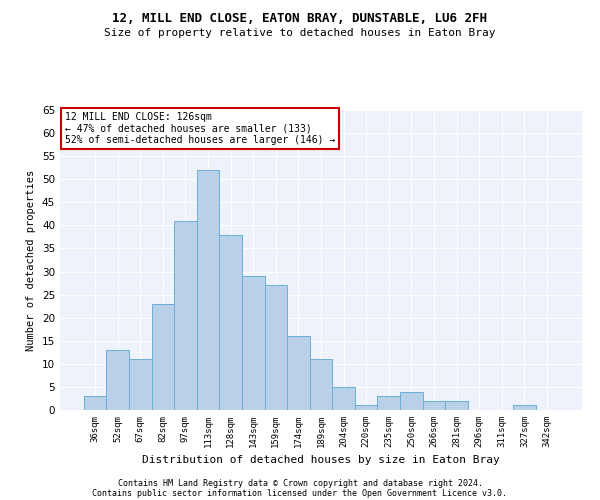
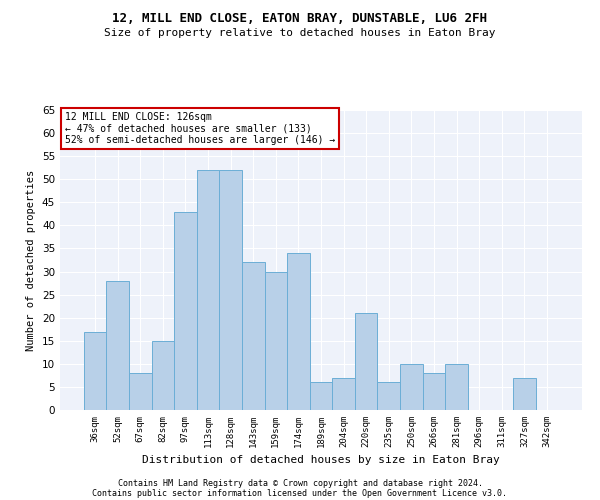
36sqm: 3 -> 17
52sqm: 13 -> 28
67sqm: 11 -> 8
82sqm: 23 -> 15
97sqm: 41 -> 43
128sqm: 38 -> 52
143sqm: 29 -> 32
159sqm: 27 -> 30
174sqm: 16 -> 34
189sqm: 11 -> 6
204sqm: 5 -> 7
220sqm: 1 -> 21
235sqm: 3 -> 6
250sqm: 4 -> 10
266sqm: 2 -> 8
281sqm: 2 -> 10
327sqm: 1 -> 7
